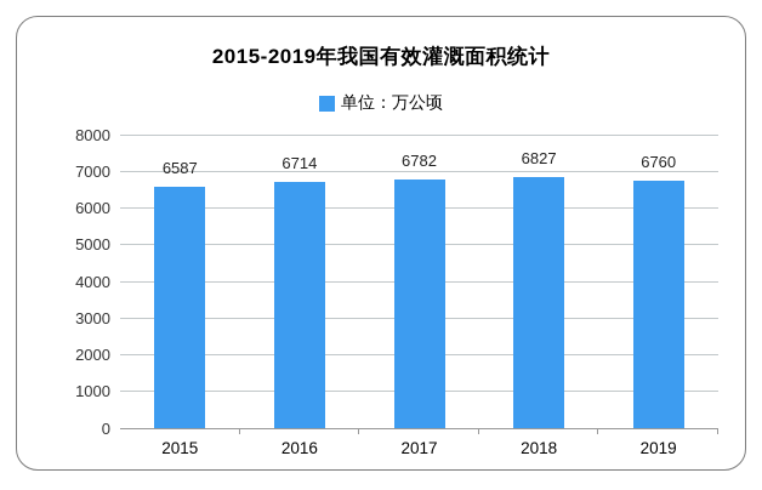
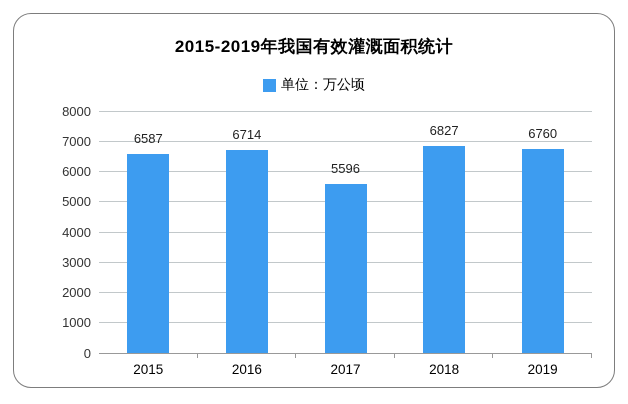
2017: 6782 -> 5596
